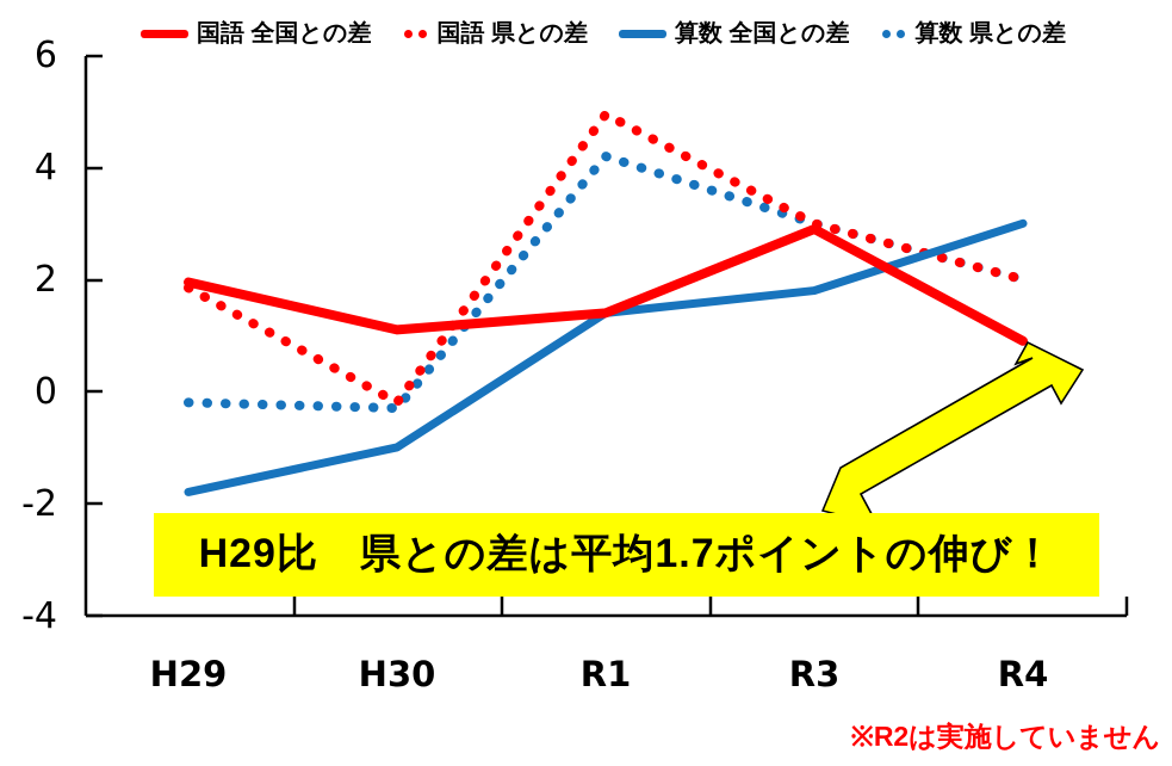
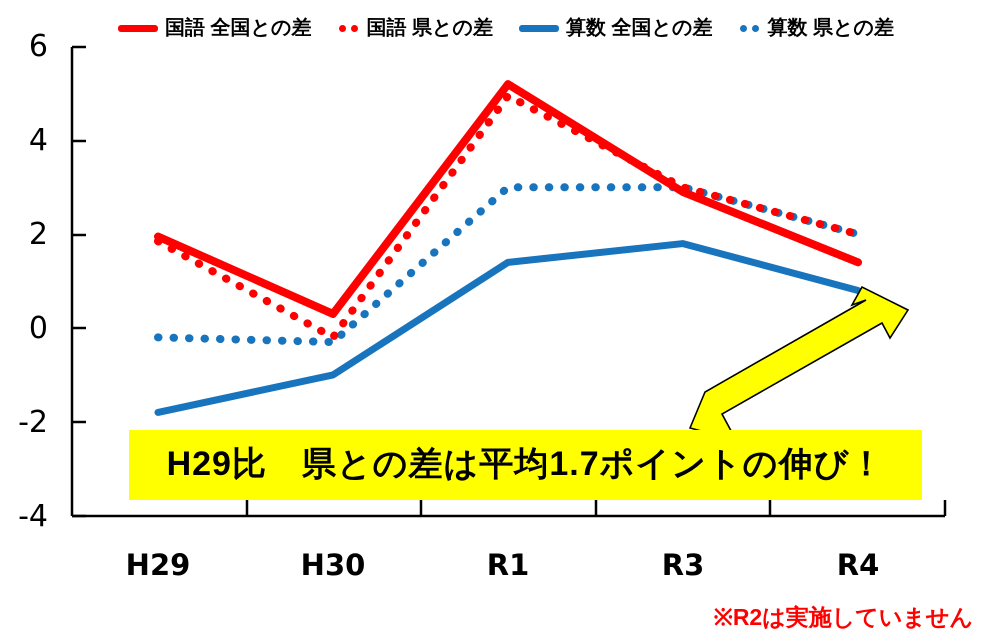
国語 全国との差/H30: 1.1 -> 0.3
国語 全国との差/R1: 1.4 -> 5.2
算数 県との差/R1: 4.2 -> 3.0
国語 全国との差/R4: 0.9 -> 1.4
算数 全国との差/R4: 3.0 -> 0.8
